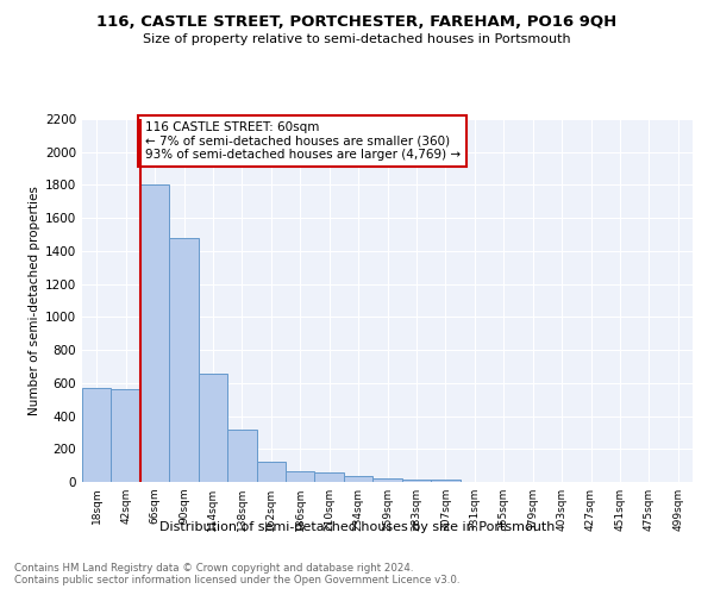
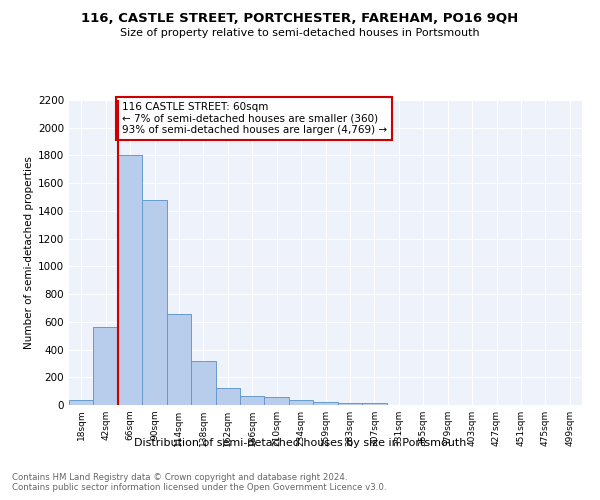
18sqm: 570 -> 40
